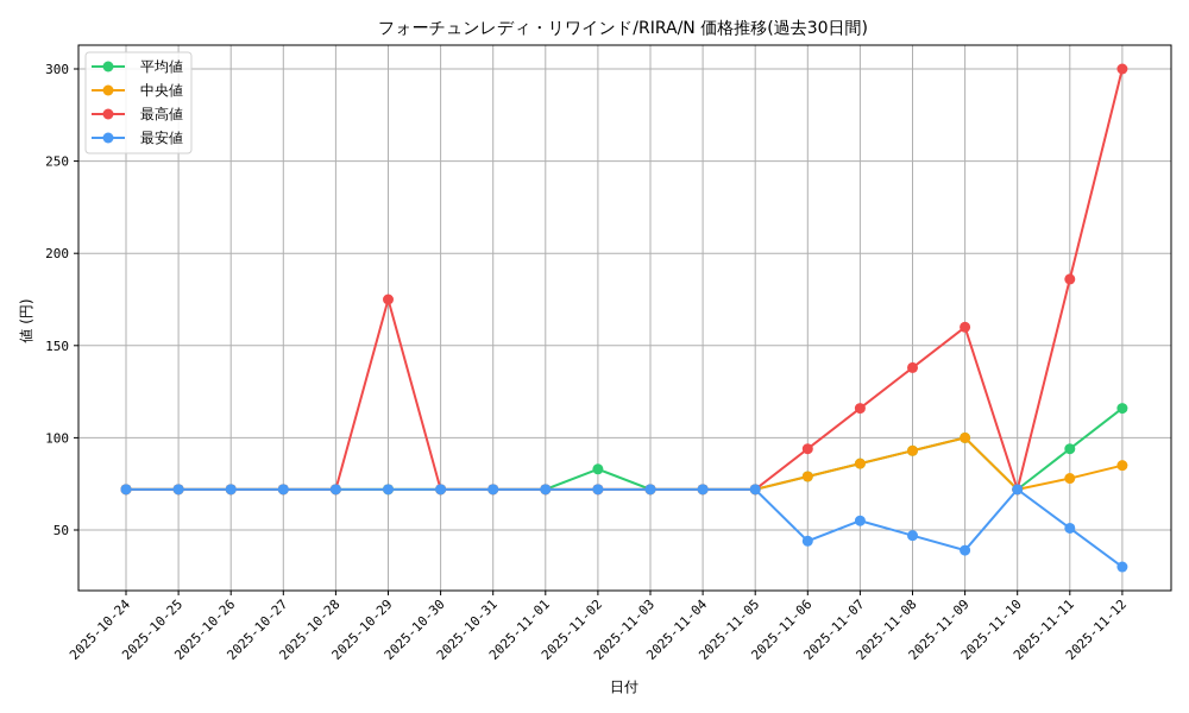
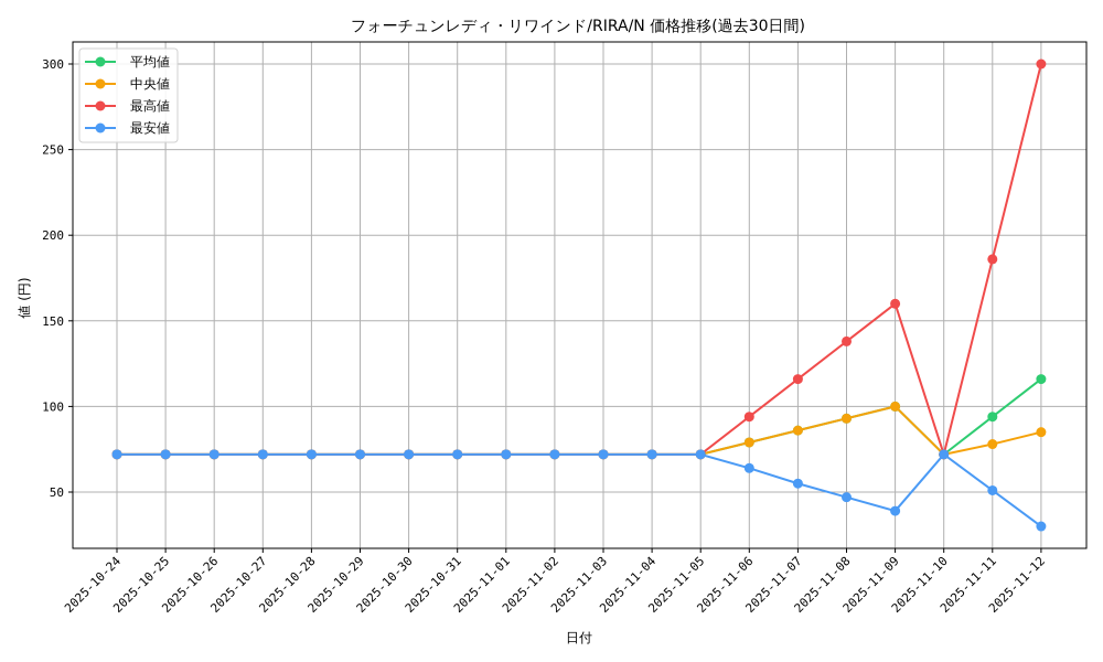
最高値/2025-10-29: 175 -> 72
平均値/2025-11-02: 83 -> 72
最安値/2025-11-06: 44 -> 64
